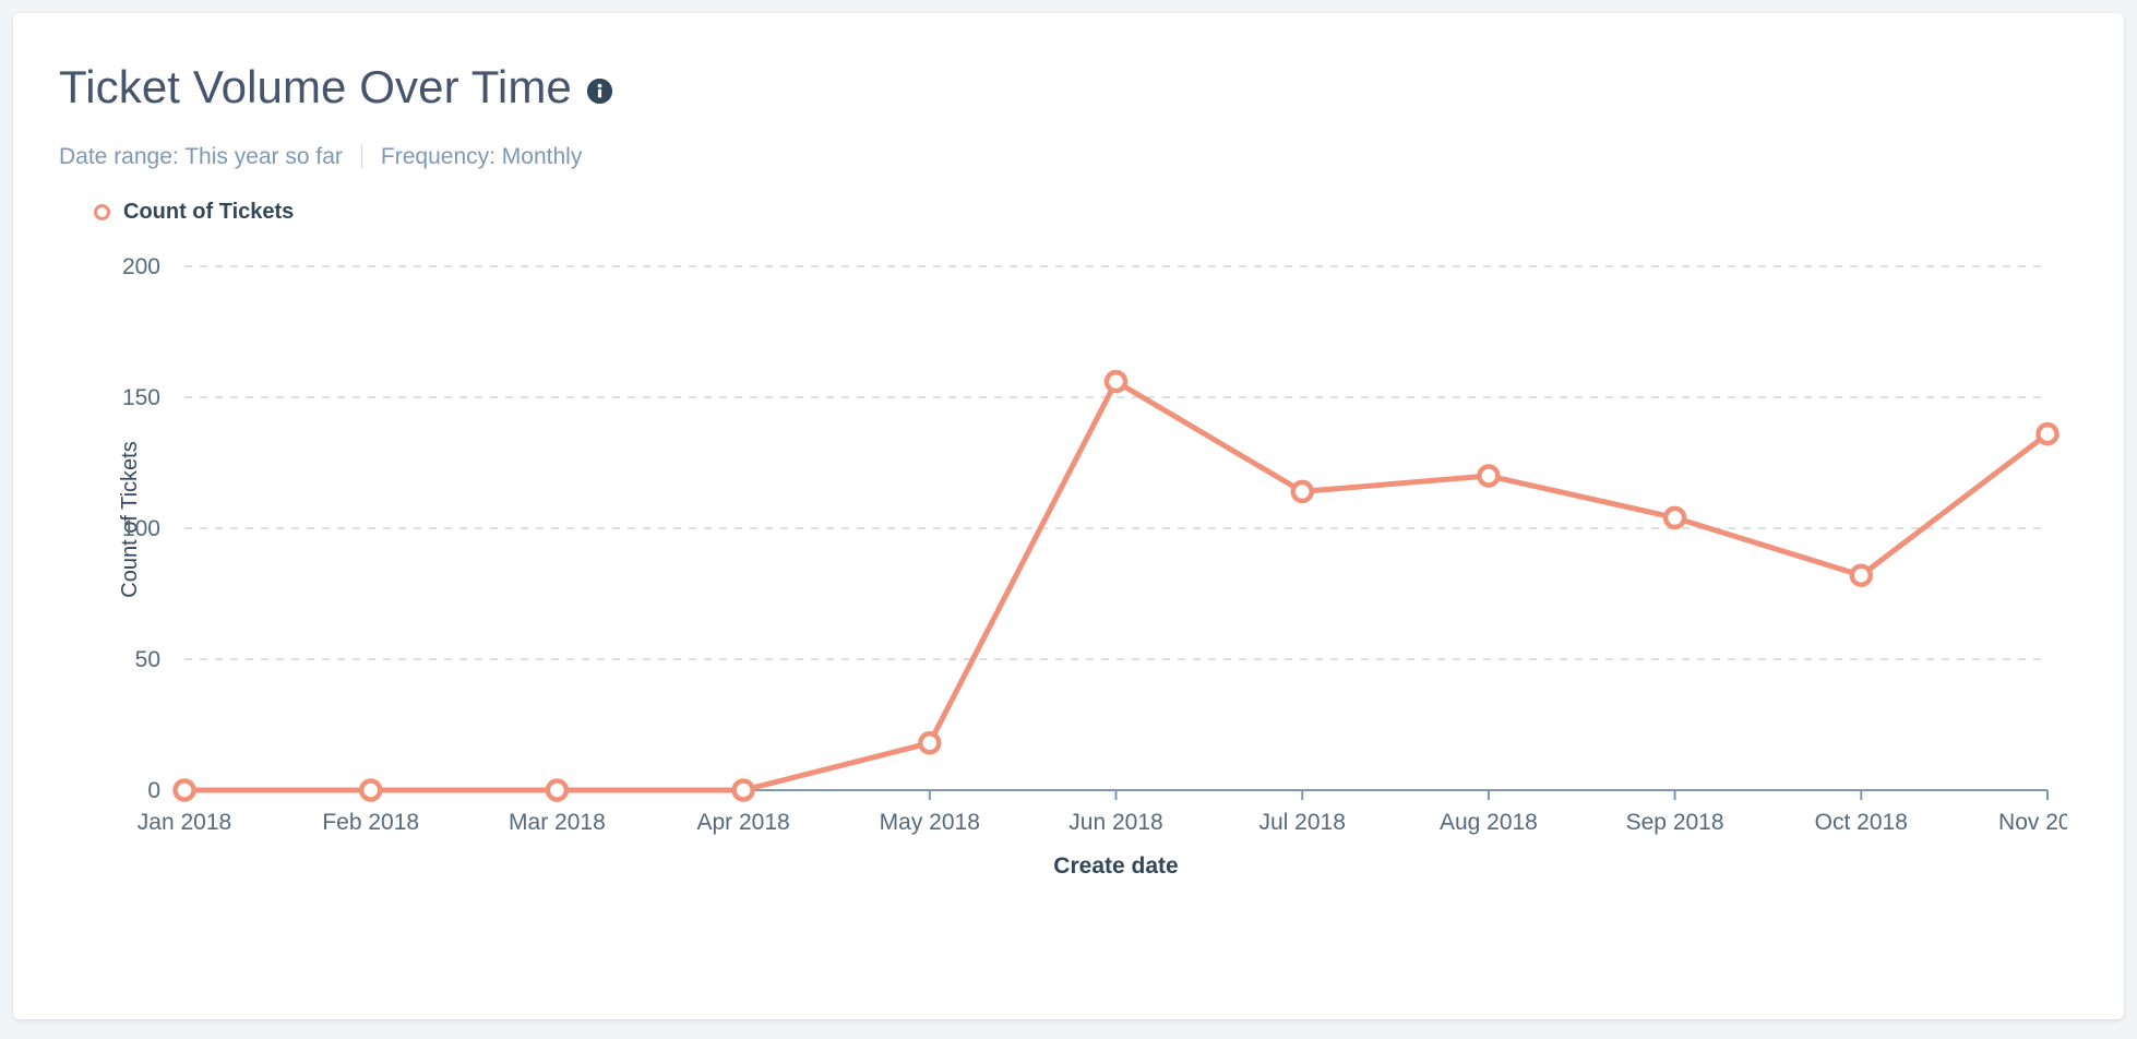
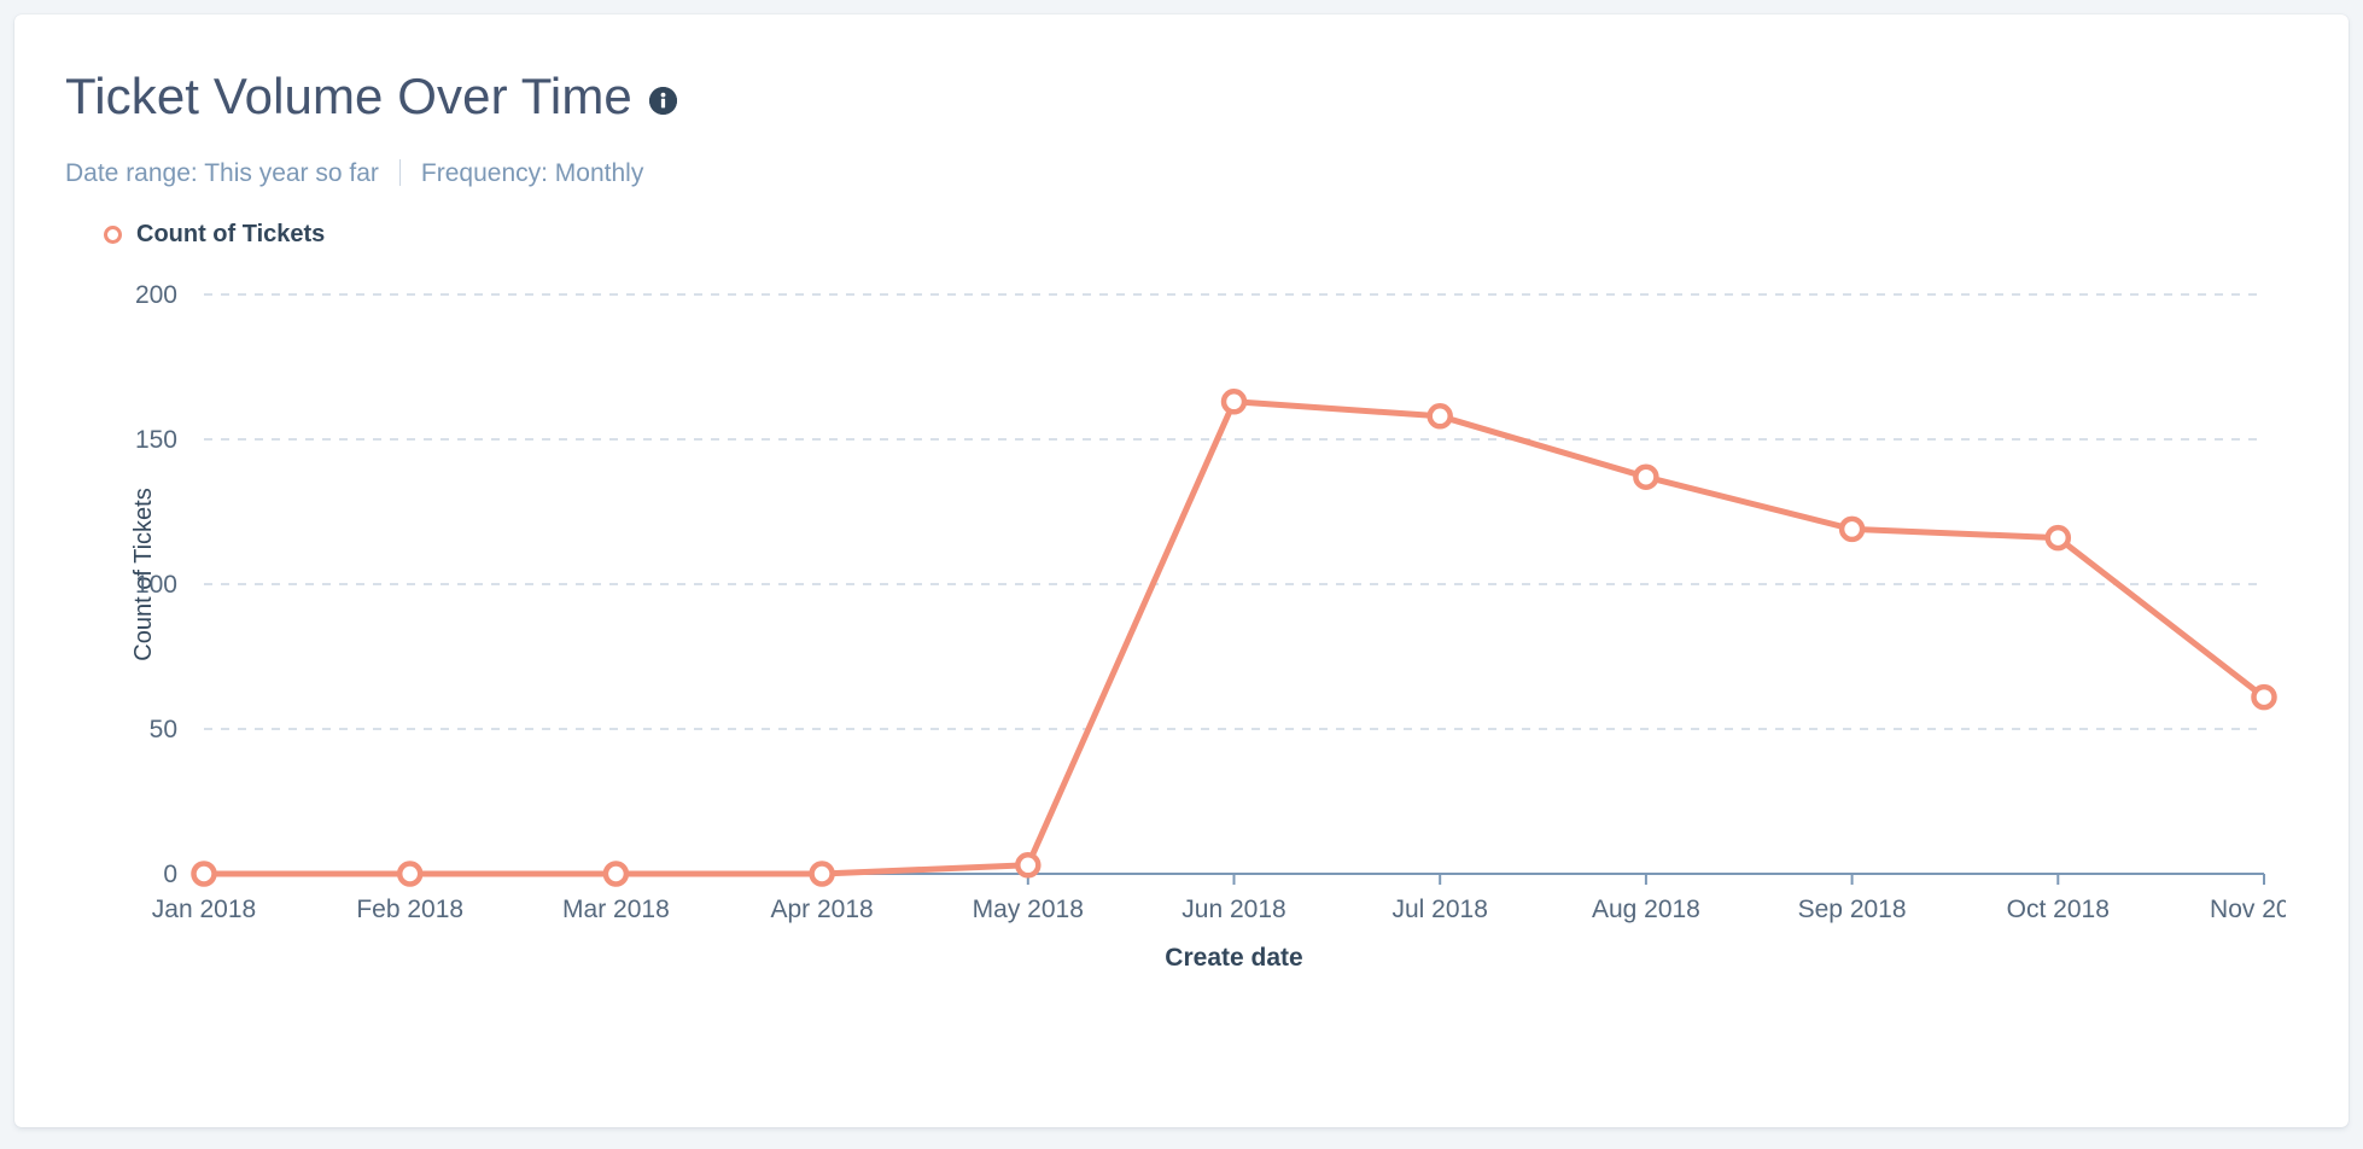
May 2018: 18 -> 3
Jun 2018: 156 -> 163
Jul 2018: 114 -> 158
Aug 2018: 120 -> 137
Sep 2018: 104 -> 119
Oct 2018: 82 -> 116
Nov 2018: 136 -> 61
